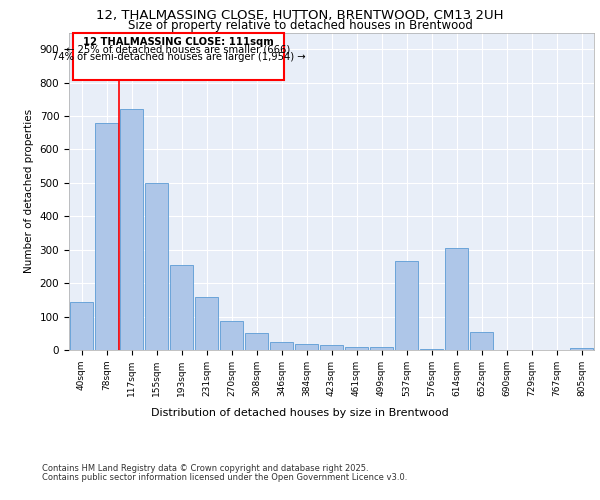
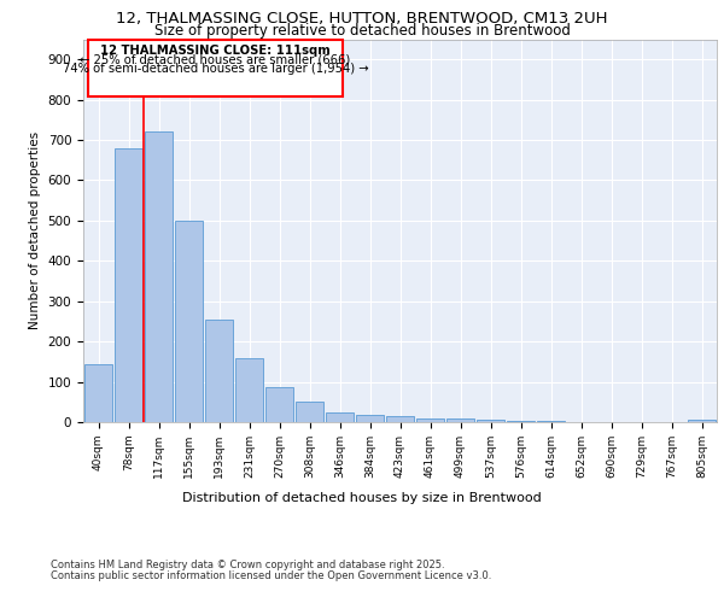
537sqm: 265 -> 7
614sqm: 305 -> 2
652sqm: 55 -> 1
